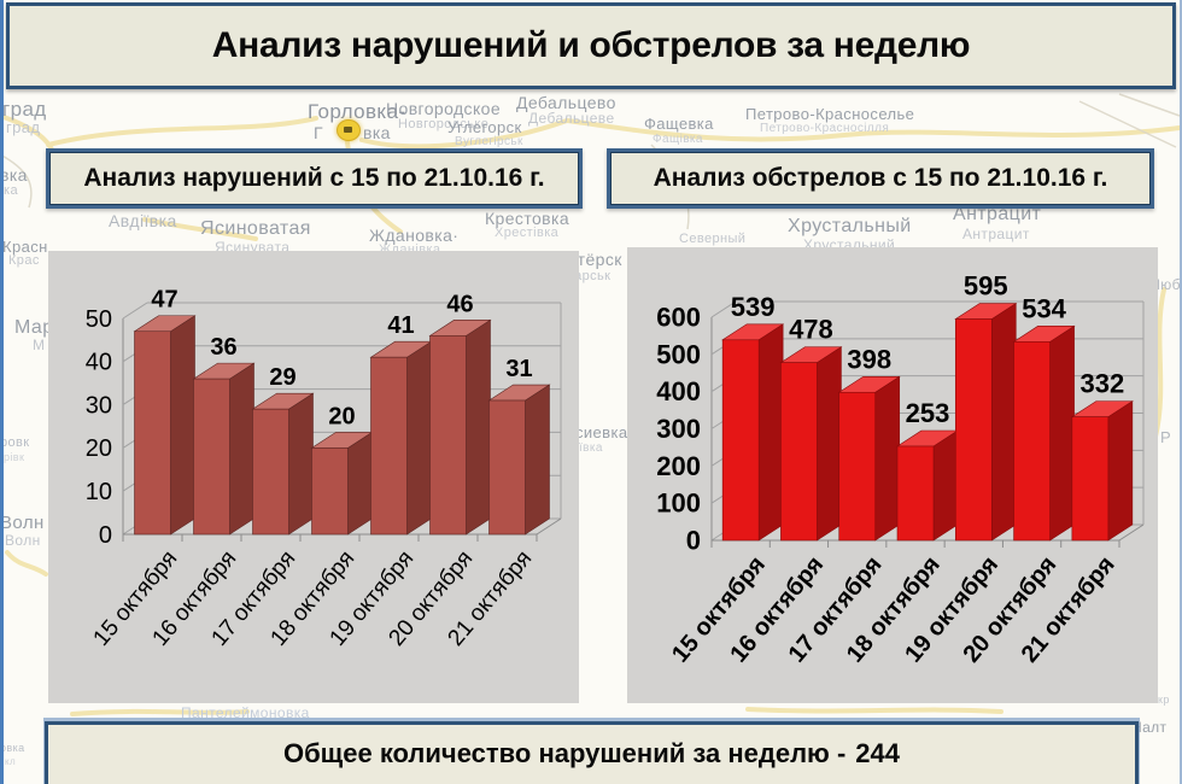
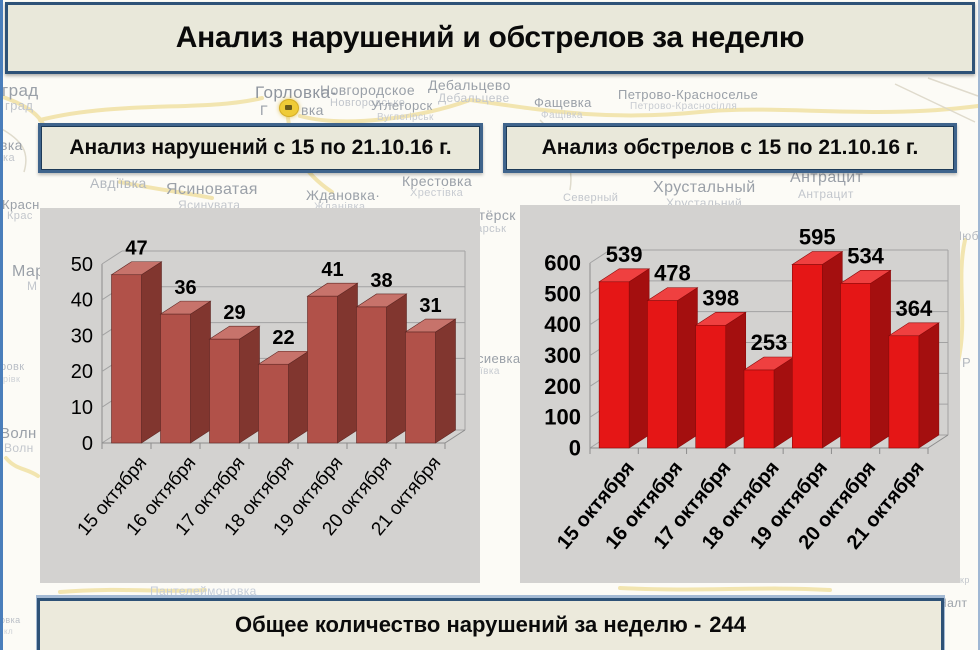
Анализ нарушений с 15 по 21.10.16 г./18 октября: 20 -> 22
Анализ нарушений с 15 по 21.10.16 г./20 октября: 46 -> 38
Анализ обстрелов с 15 по 21.10.16 г./21 октября: 332 -> 364
